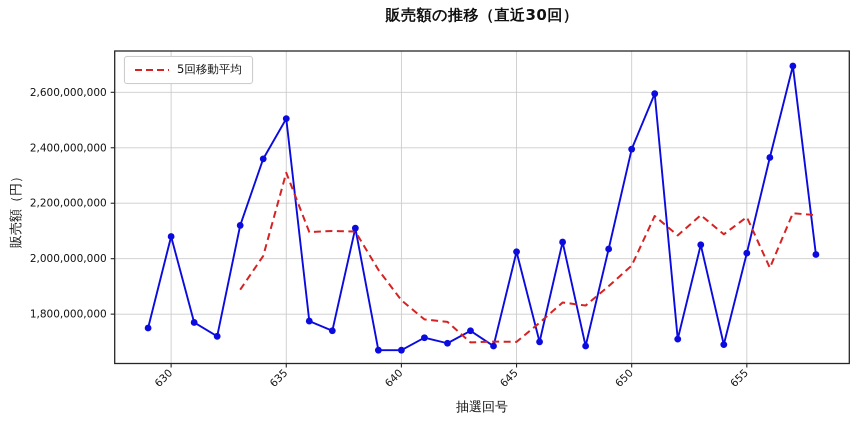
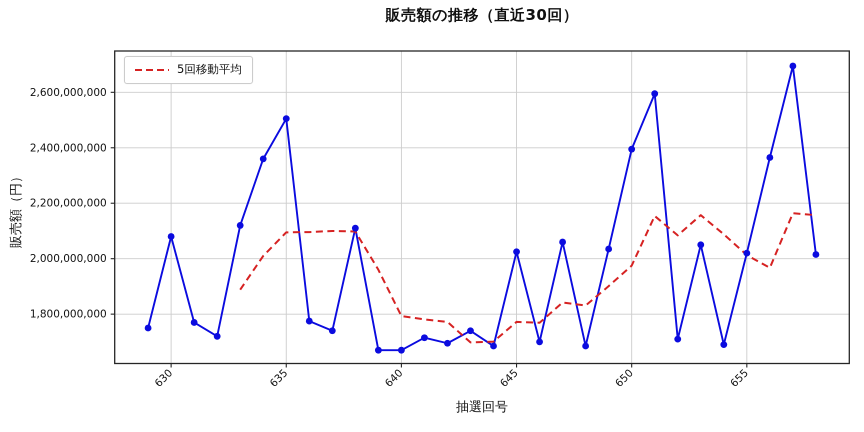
5回移動平均/635: 2310000000 -> 2100000000
5回移動平均/640: 1850000000 -> 1790000000
5回移動平均/645: 1700000000 -> 1770000000
5回移動平均/655: 2150000000 -> 2010000000
